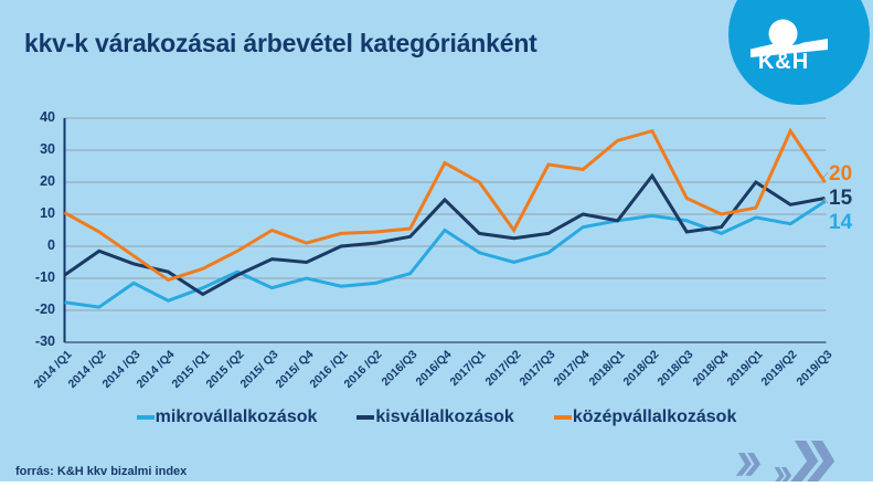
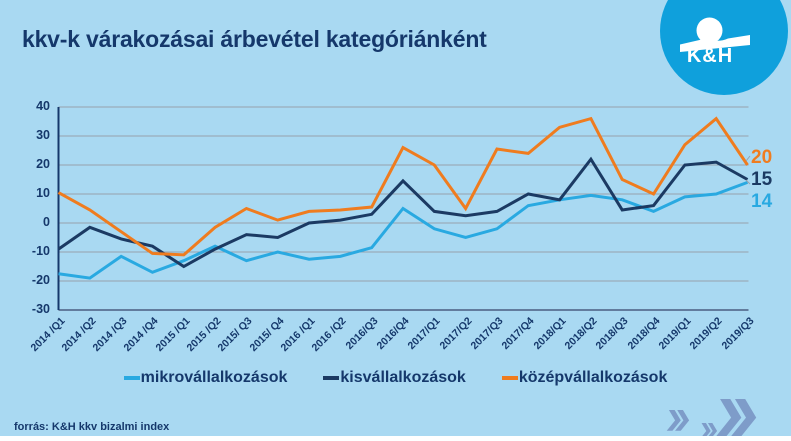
középvállalkozások/2015 /Q1: -7 -> -11
középvállalkozások/2019/Q1: 12 -> 27
mikrovállalkozások/2019/Q2: 7 -> 10
kisvállalkozások/2019/Q2: 13 -> 21
